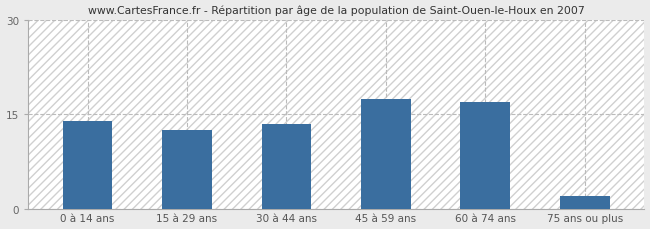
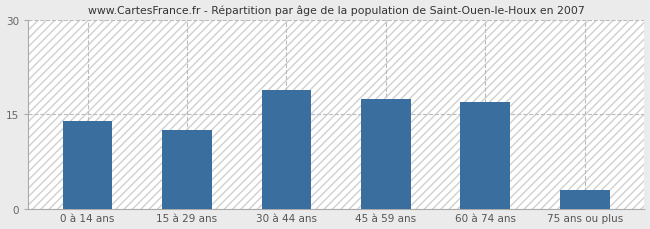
30 à 44 ans: 13.5 -> 18.8
75 ans ou plus: 2.0 -> 3.0
